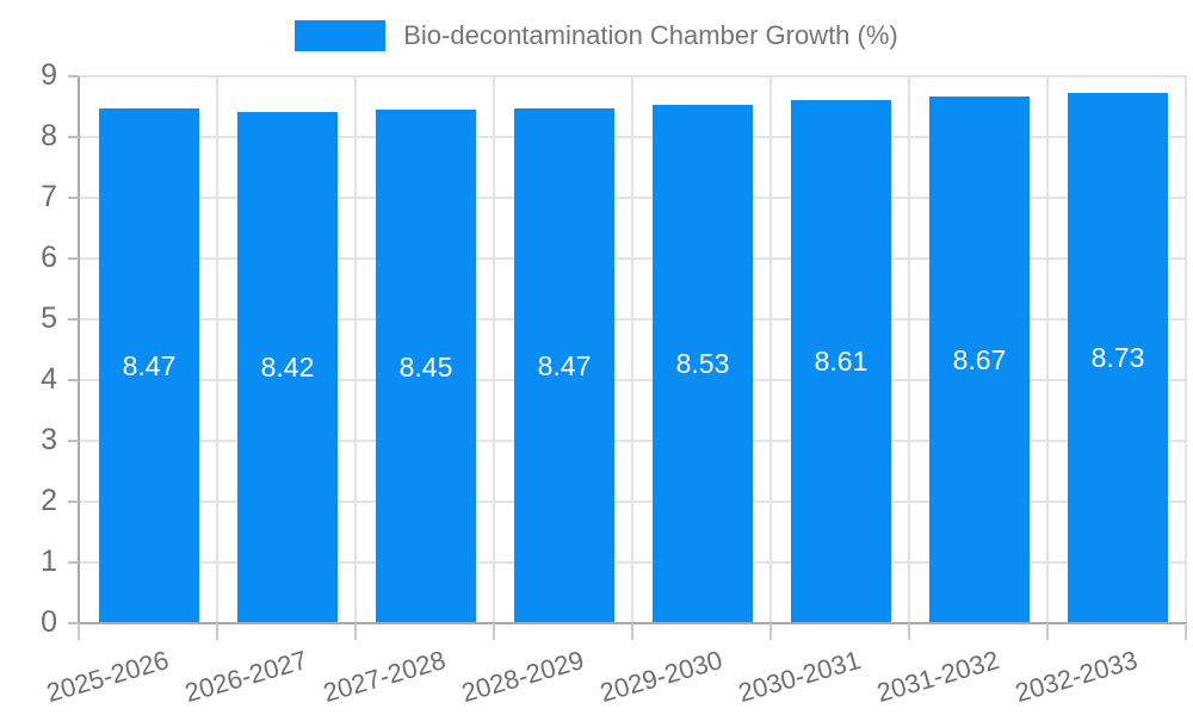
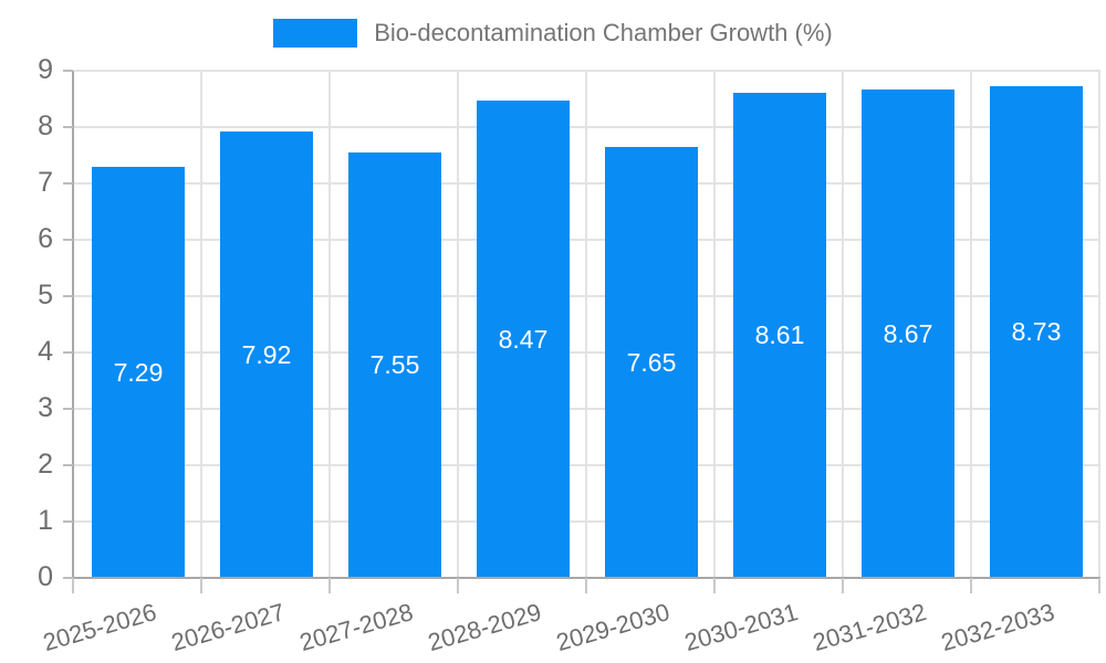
2025-2026: 8.47 -> 7.29
2026-2027: 8.42 -> 7.92
2027-2028: 8.45 -> 7.55
2029-2030: 8.53 -> 7.65
